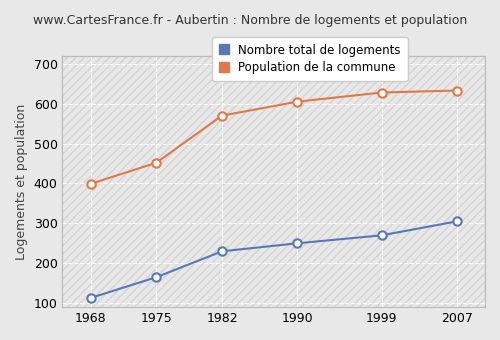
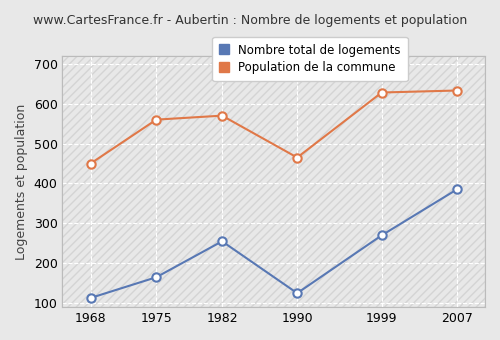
Population de la commune/1968: 399 -> 450
Population de la commune/1975: 452 -> 560
Nombre total de logements/1982: 230 -> 255
Nombre total de logements/1990: 250 -> 125
Population de la commune/1990: 605 -> 465
Nombre total de logements/2007: 305 -> 385
